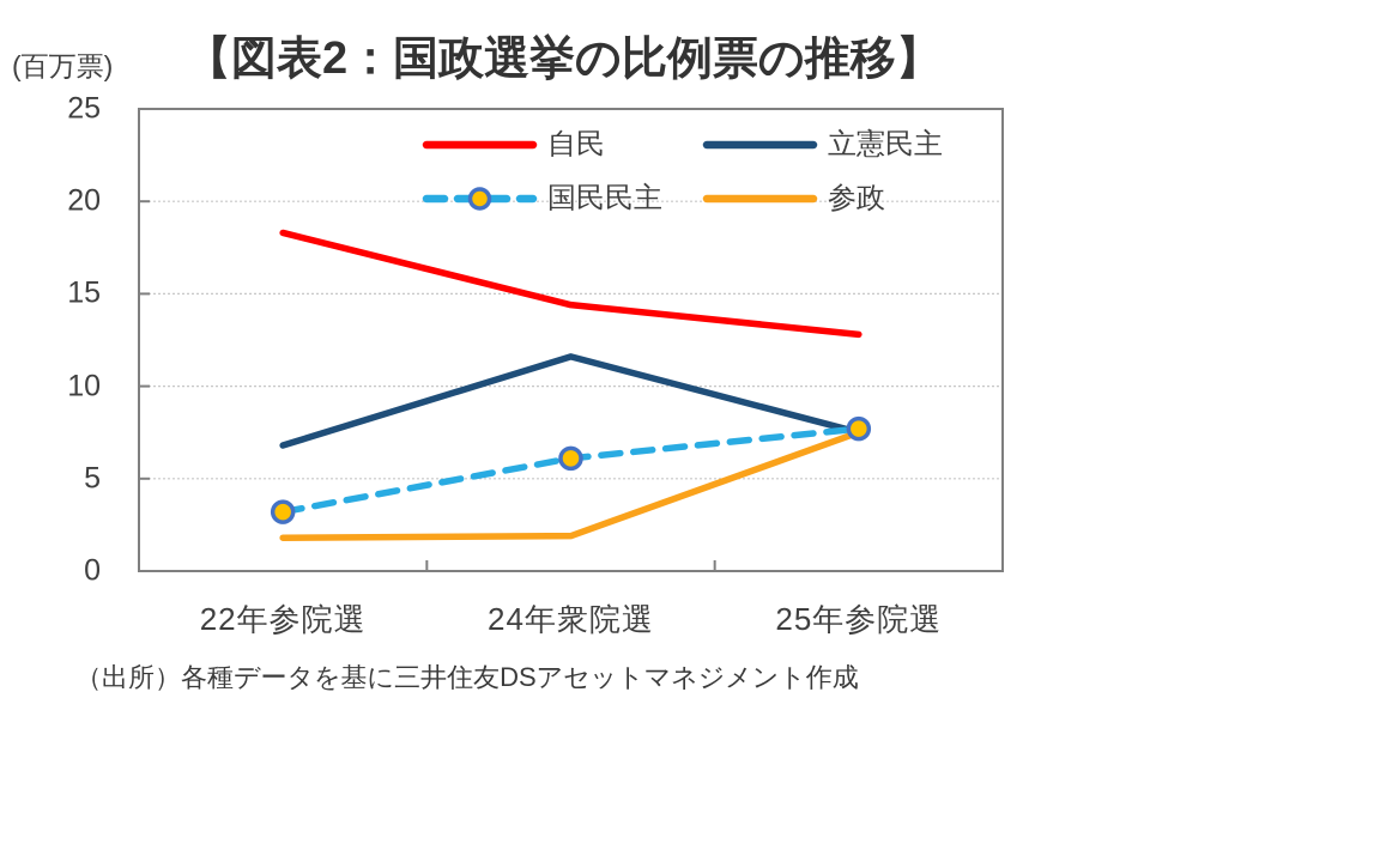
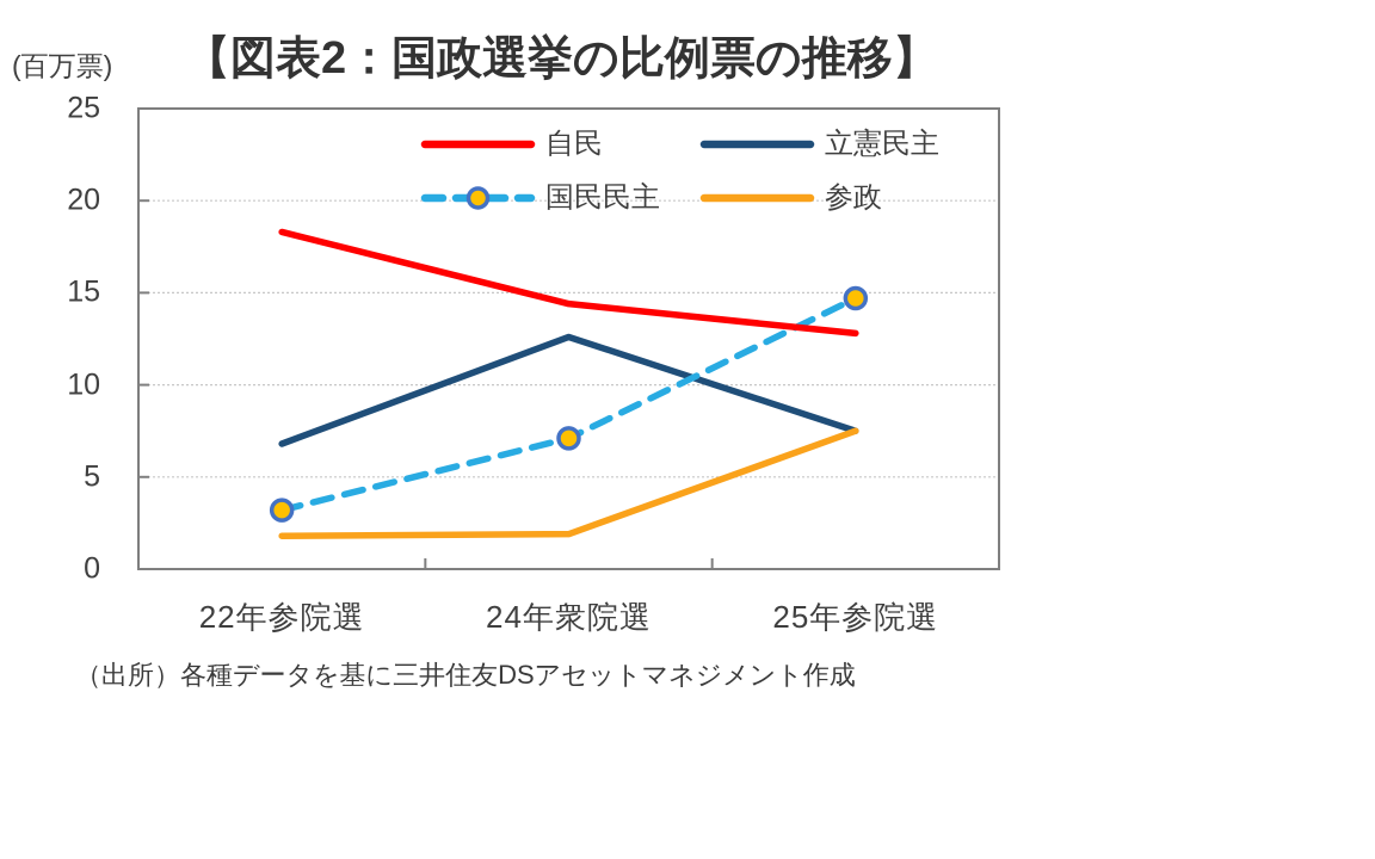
立憲民主/24年衆院選: 11.6 -> 12.6
国民民主/24年衆院選: 6.1 -> 7.1
国民民主/25年参院選: 7.7 -> 14.7
